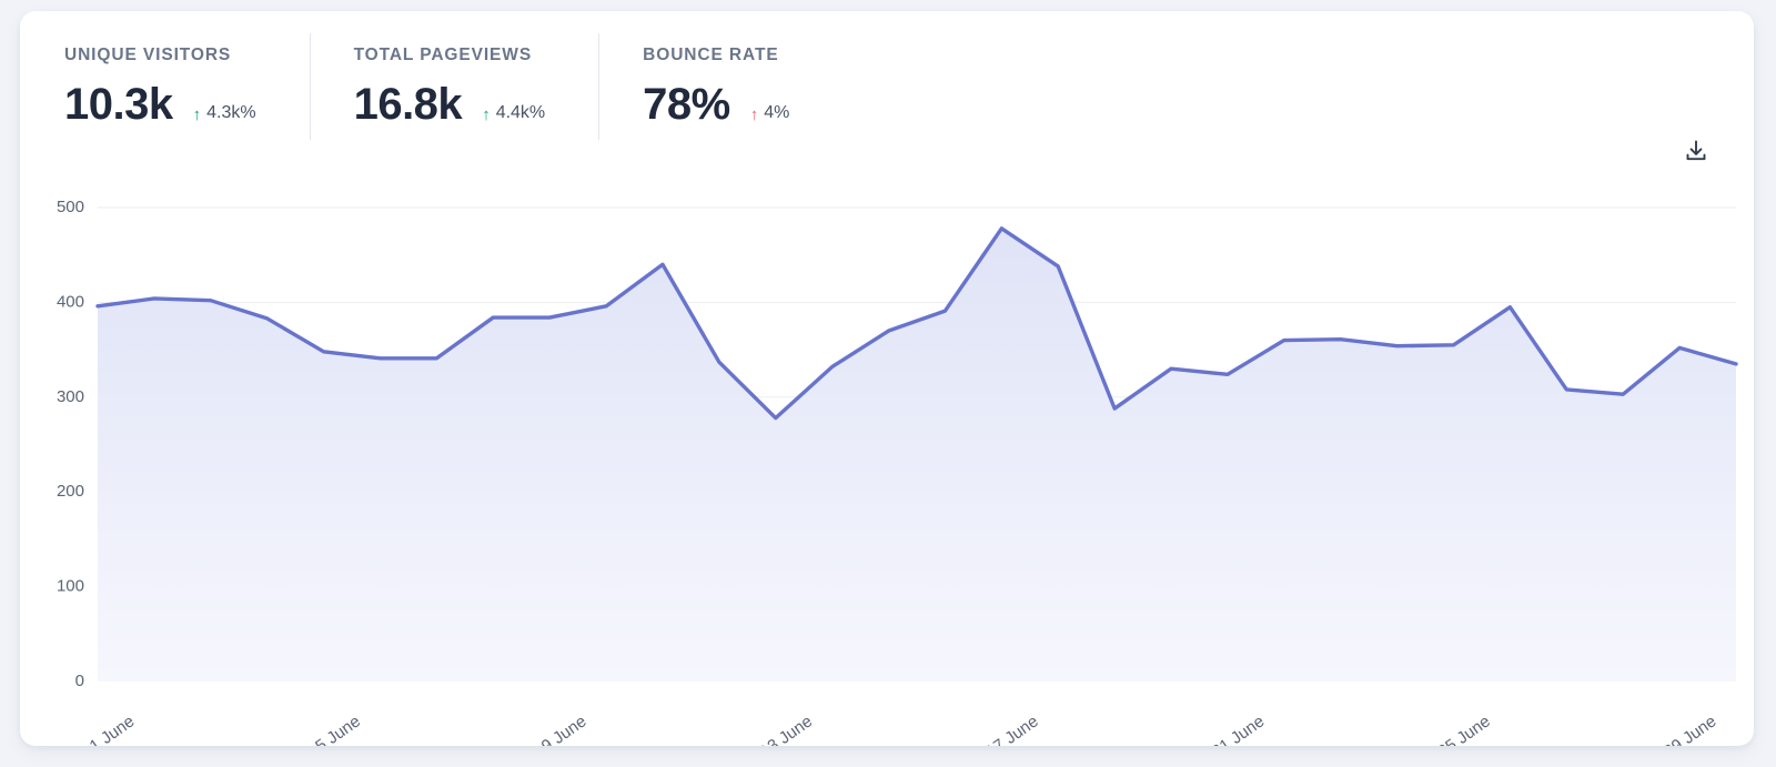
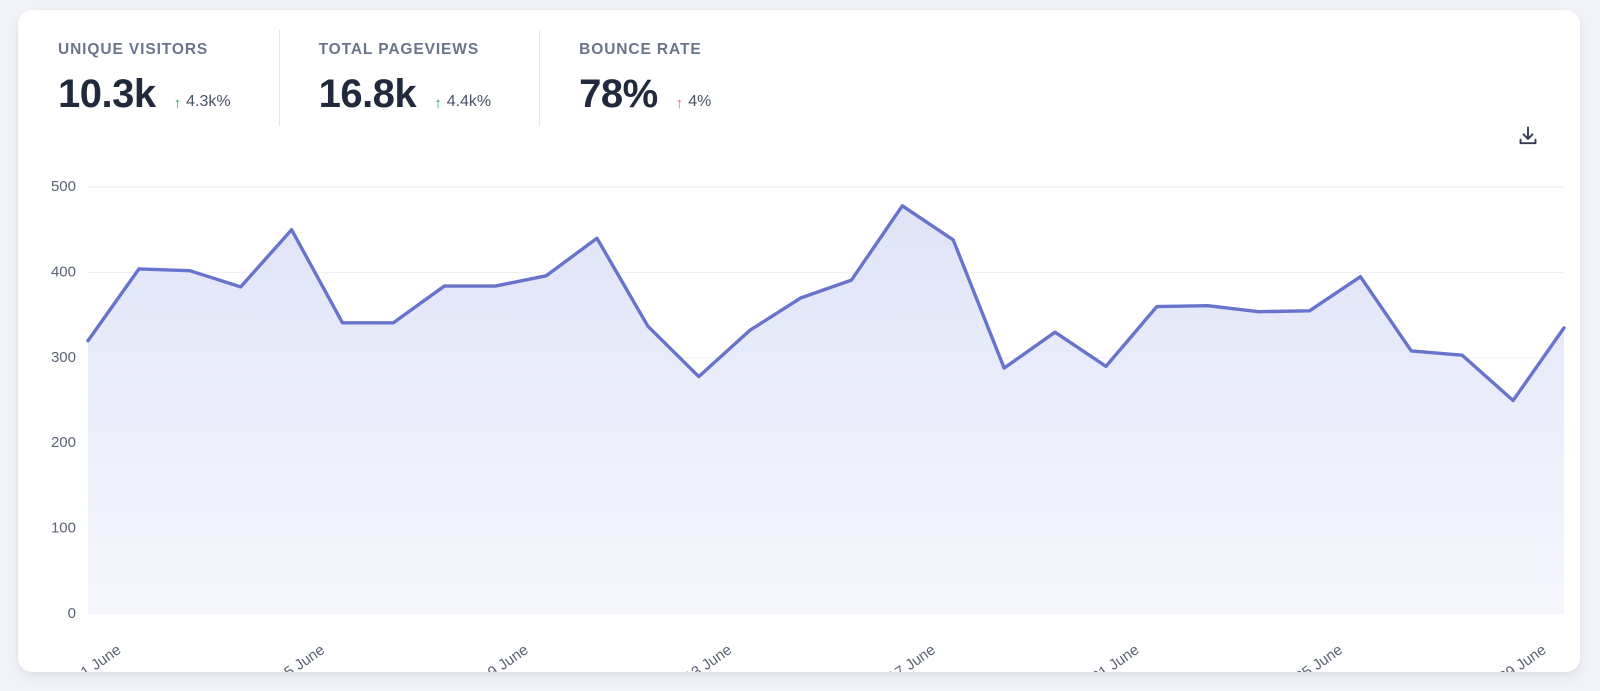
1 June: 400 -> 320
5 June: 350 -> 450
21 June: 320 -> 290
29 June: 350 -> 250
